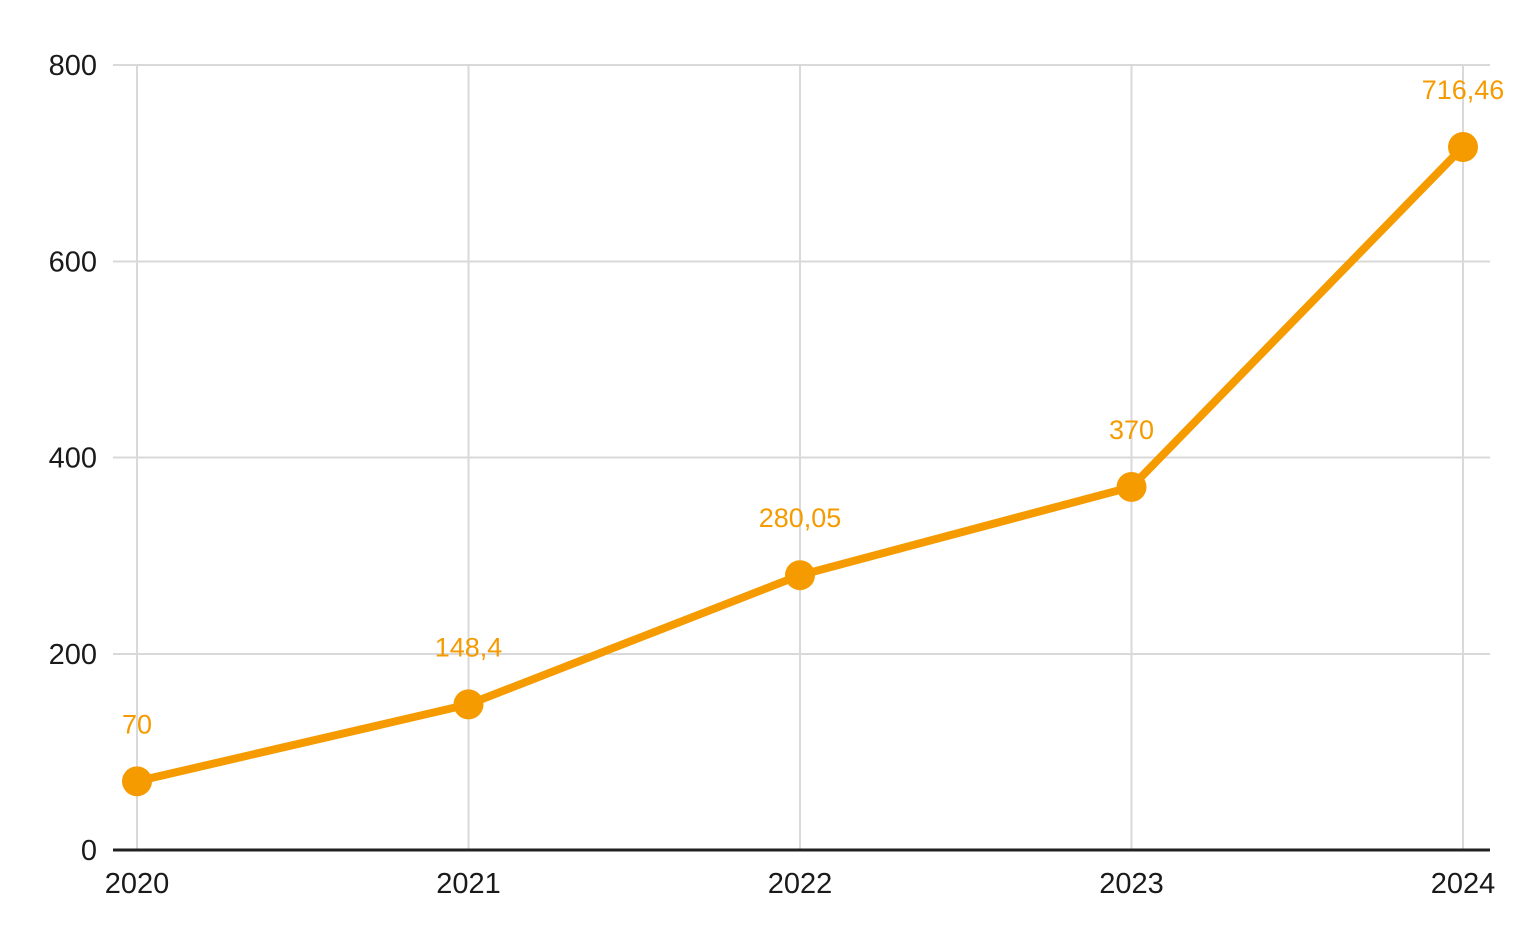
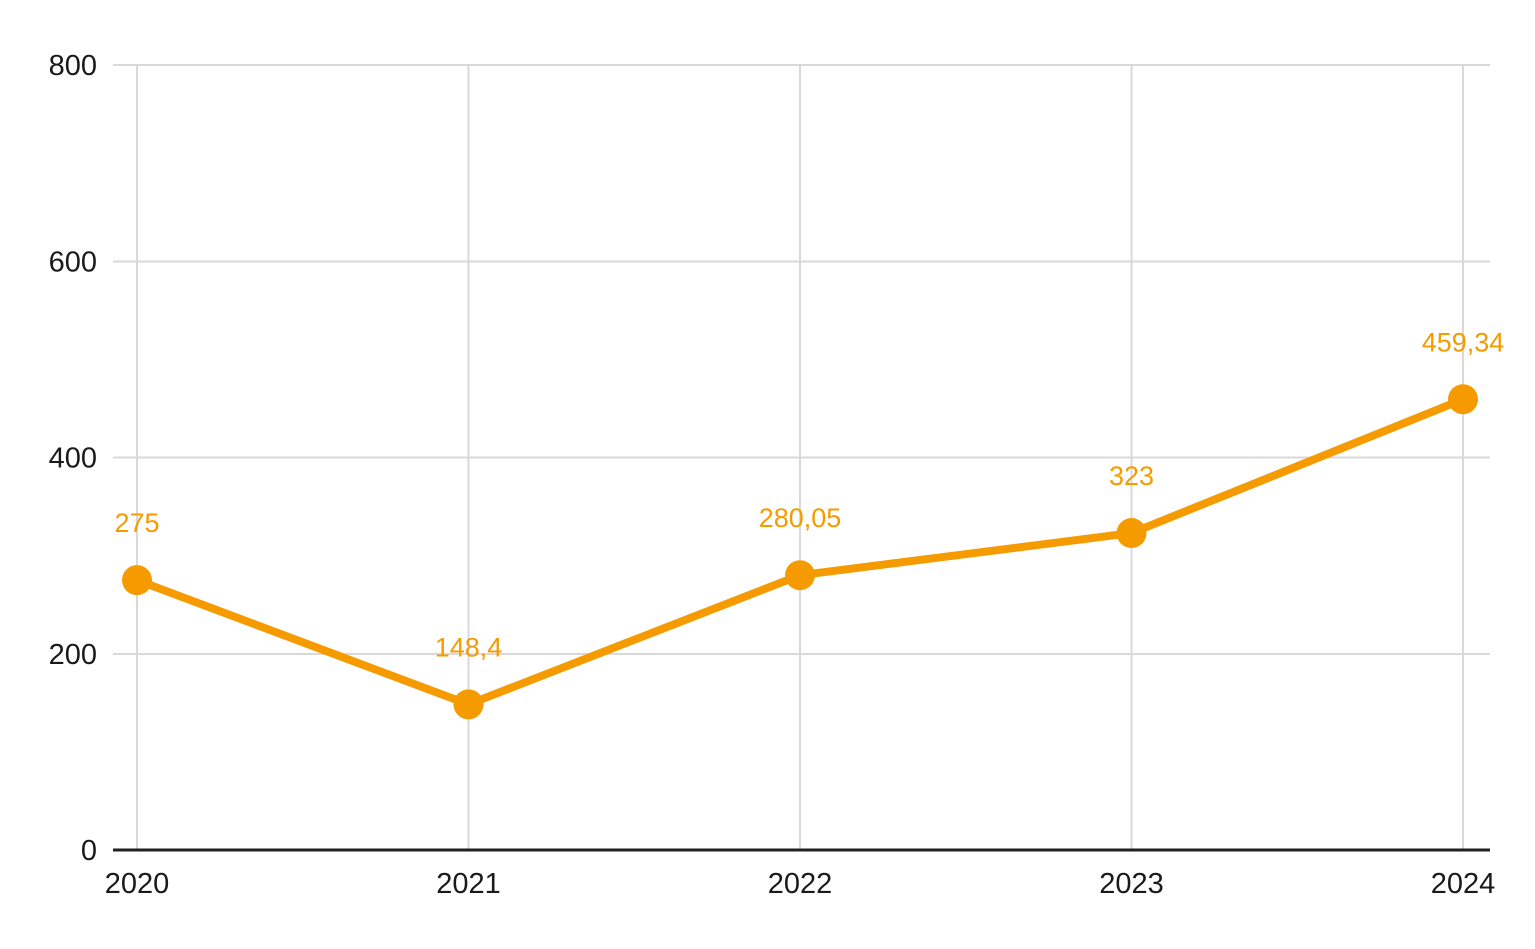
2020: 70 -> 275
2023: 370 -> 323
2024: 716,46 -> 459,34
